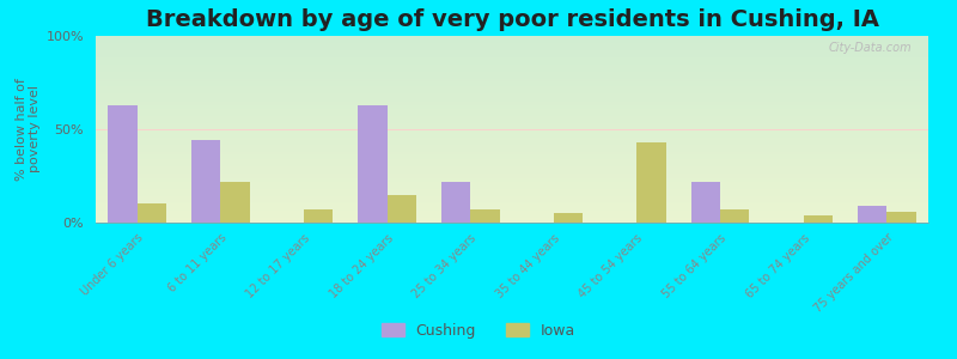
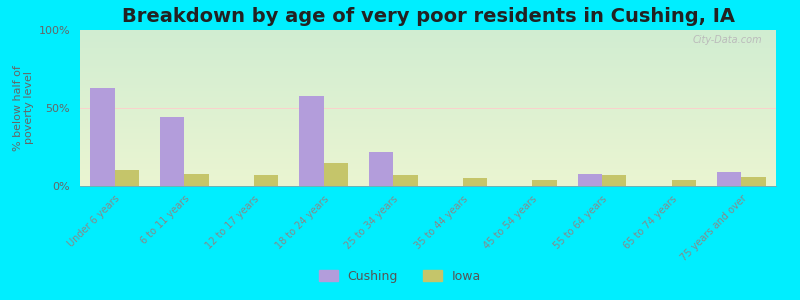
Iowa/6 to 11 years: 22% -> 8%
Cushing/18 to 24 years: 63% -> 58%
Iowa/45 to 54 years: 43% -> 4%
Cushing/55 to 64 years: 22% -> 8%
